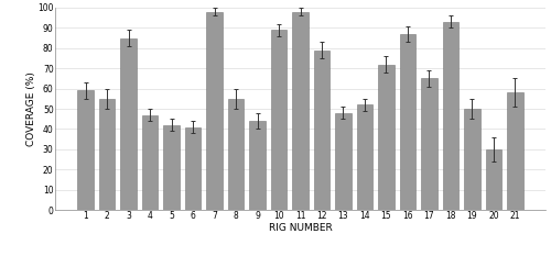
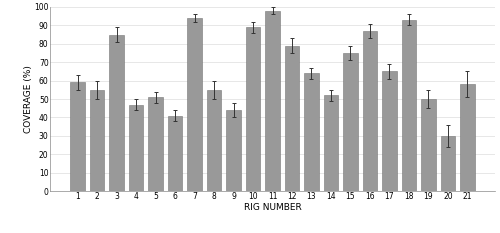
5: 42 -> 51
7: 98 -> 94
13: 48 -> 64
15: 72 -> 75
